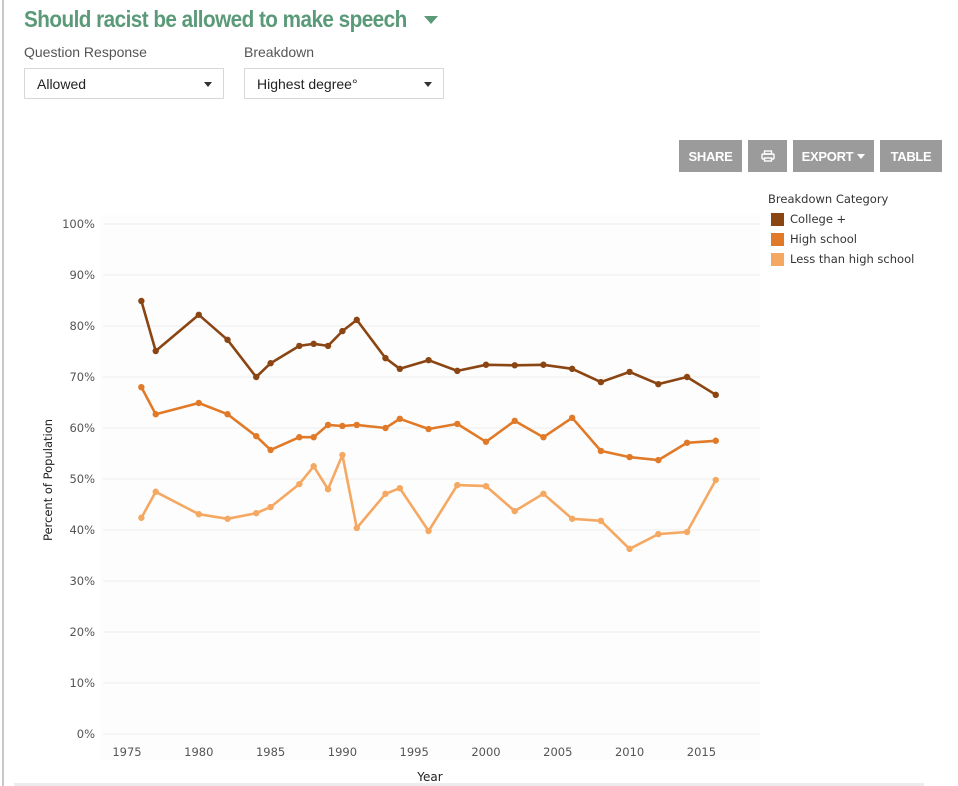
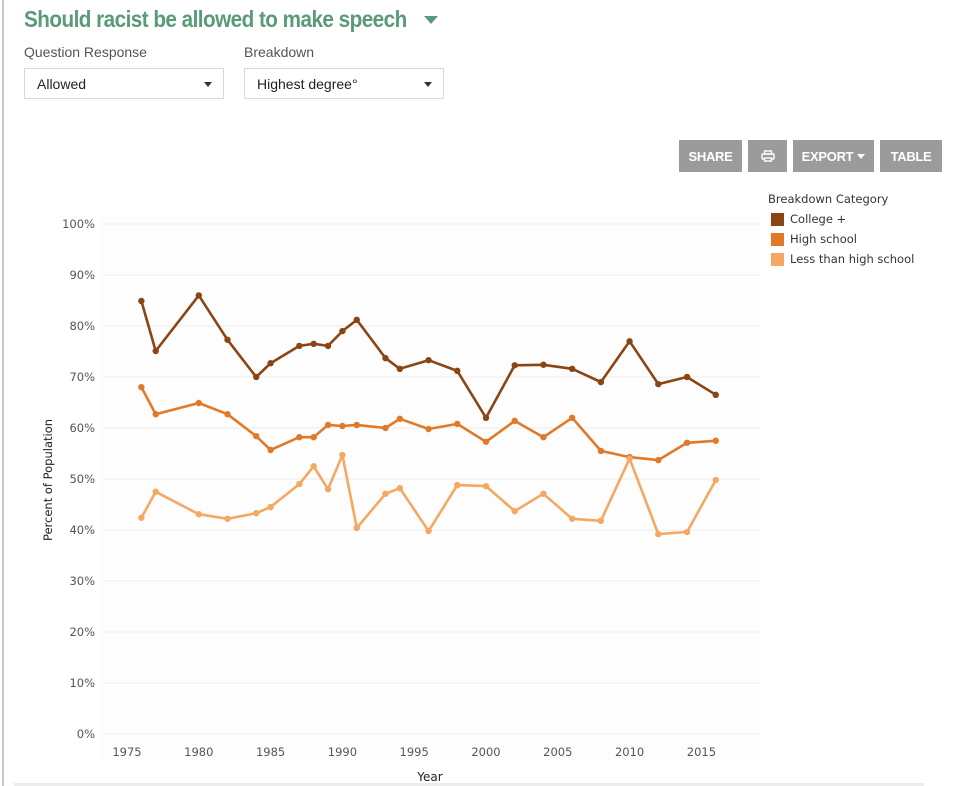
College +/1980: 82% -> 86%
College +/2000: 72% -> 62%
College +/2010: 71% -> 77%
Less than high school/2010: 36% -> 54%
